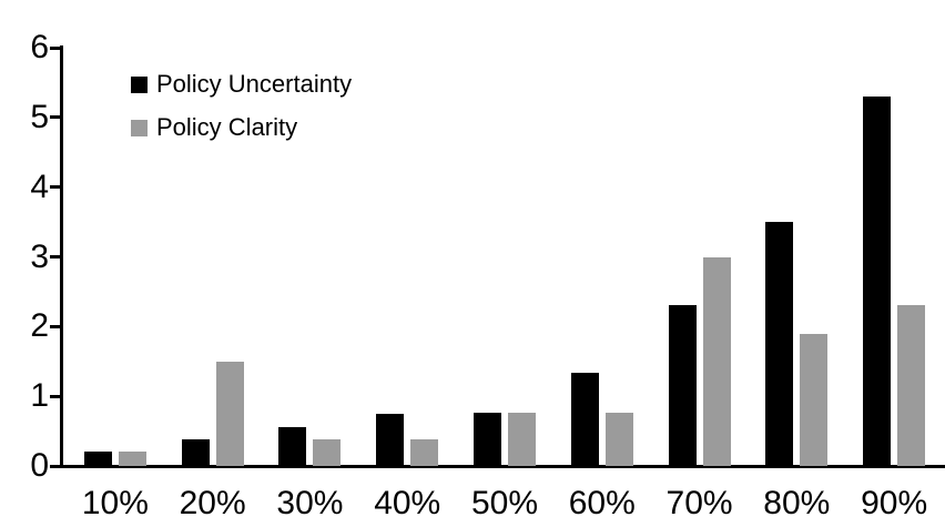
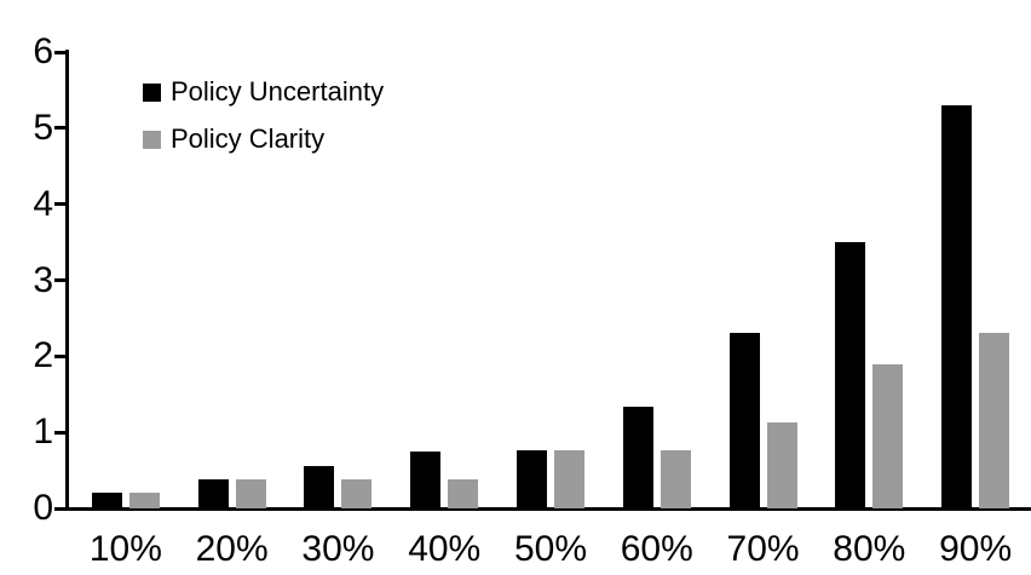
Policy Clarity/20%: 1.5 -> 0.4
Policy Clarity/70%: 3.0 -> 1.1
